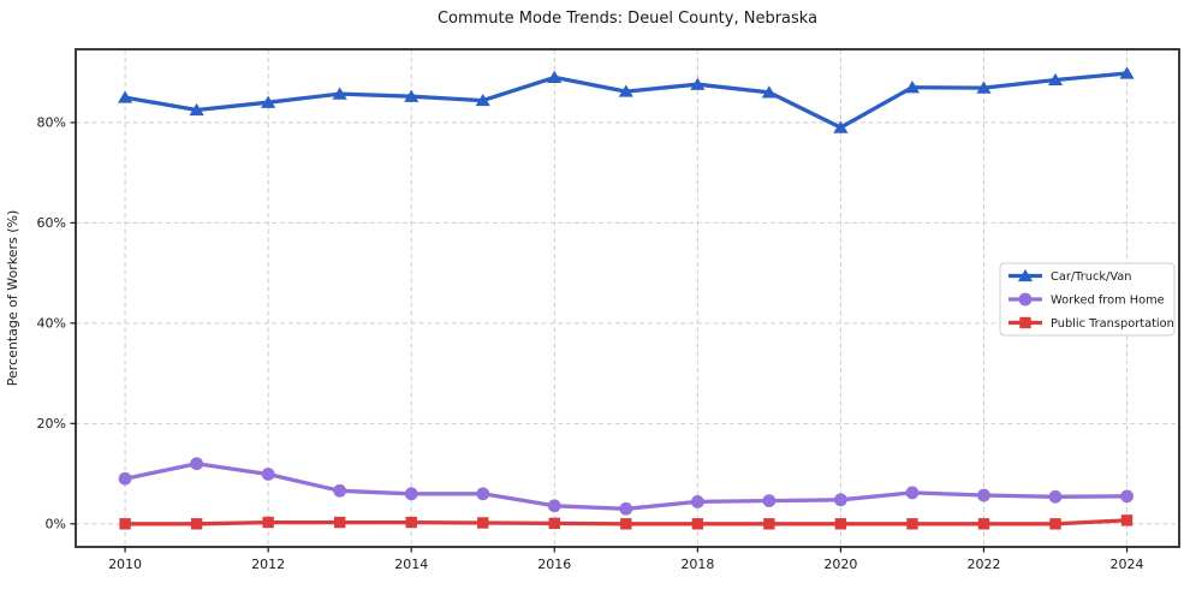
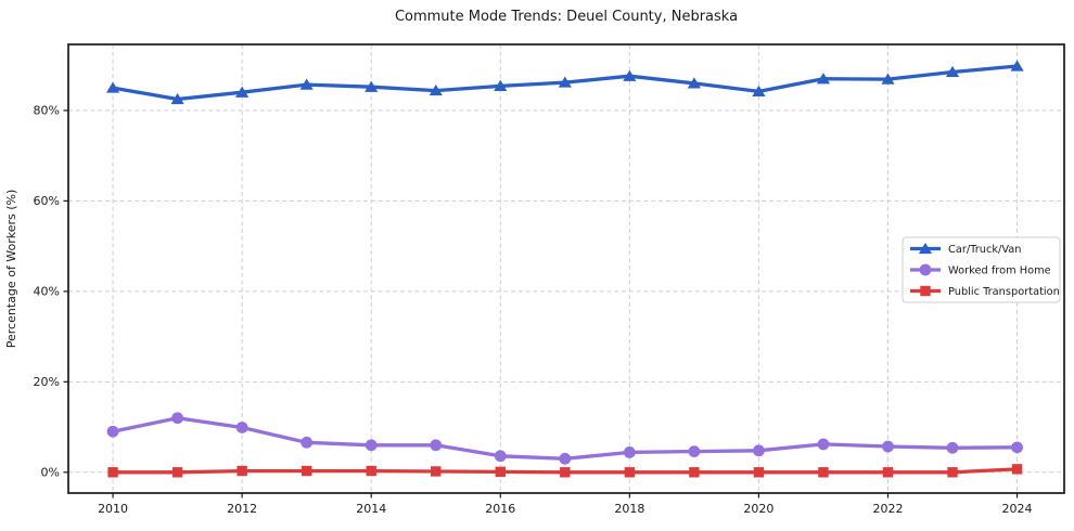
Car/Truck/Van/2016: 89% -> 85%
Car/Truck/Van/2020: 79% -> 84%
